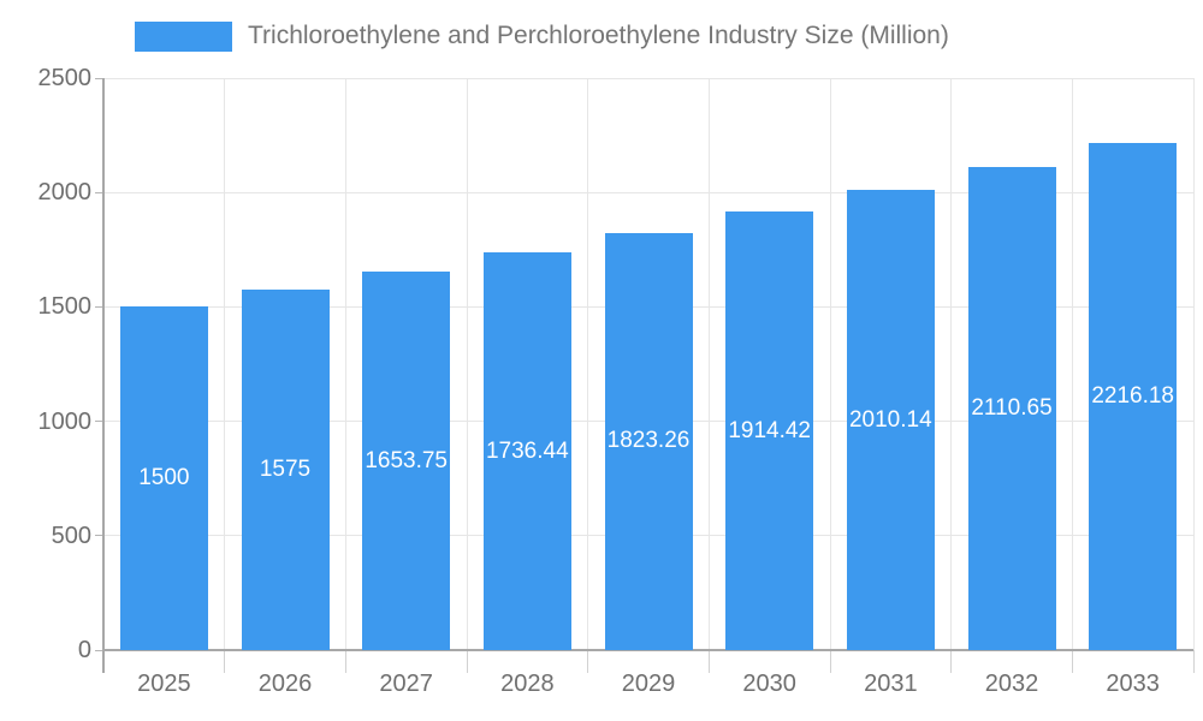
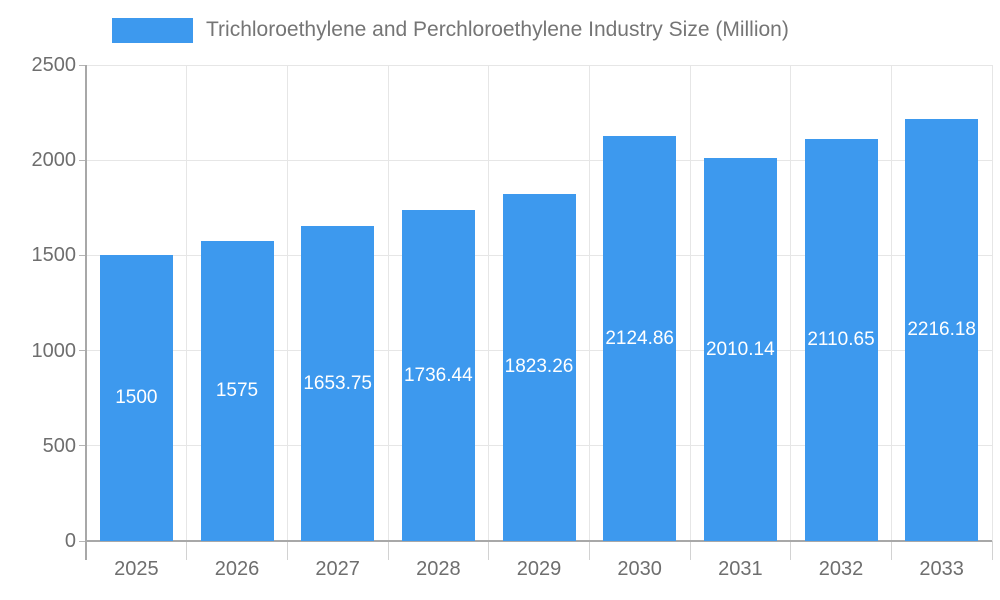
2030: 1914.42 -> 2124.86
